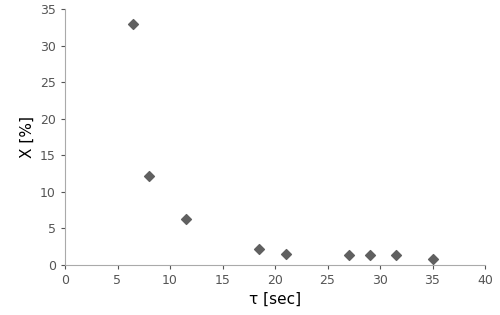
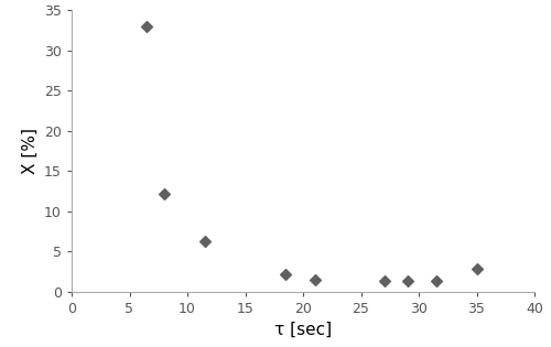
35: 0.8 -> 2.8
